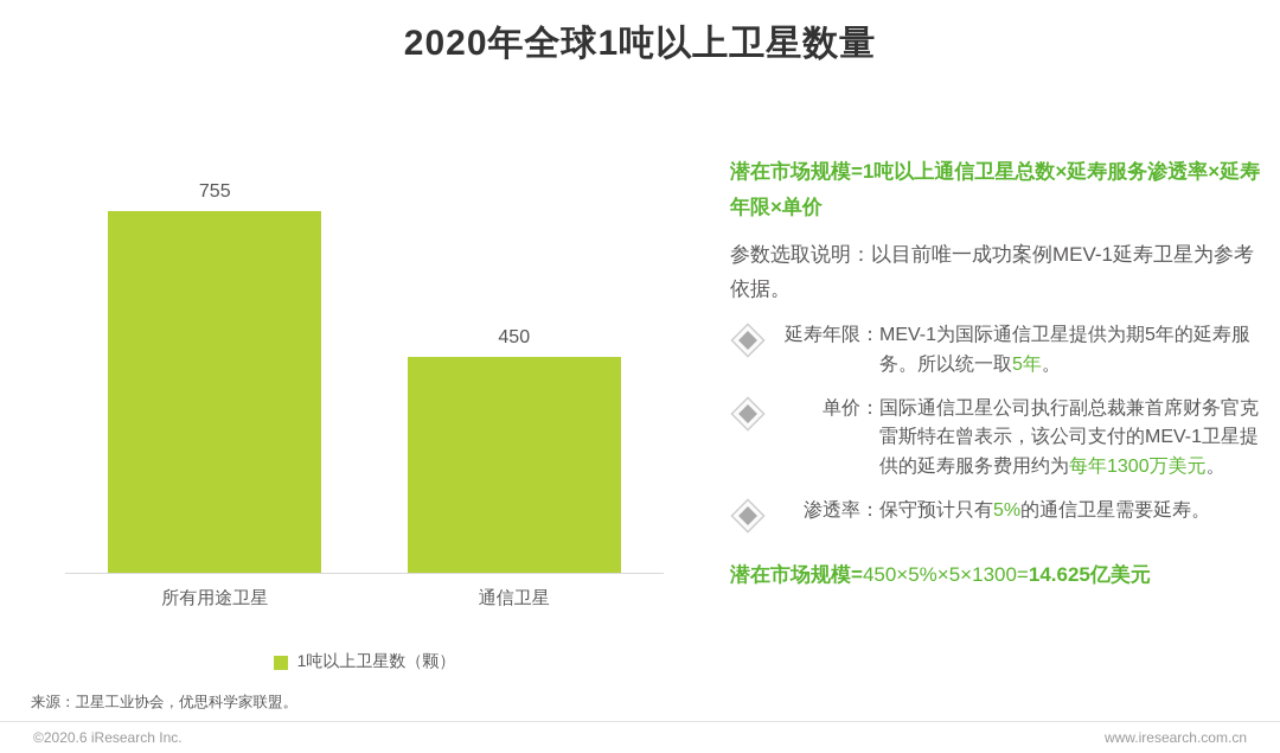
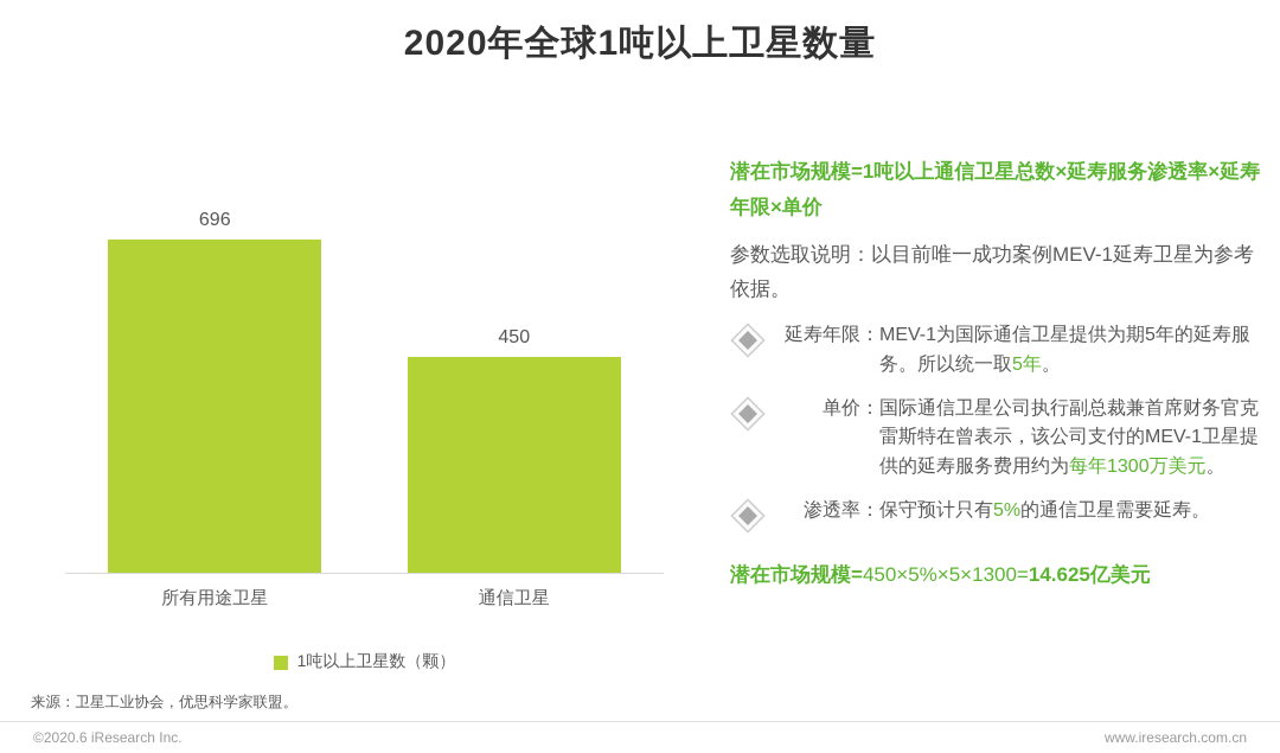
所有用途卫星: 755 -> 696
